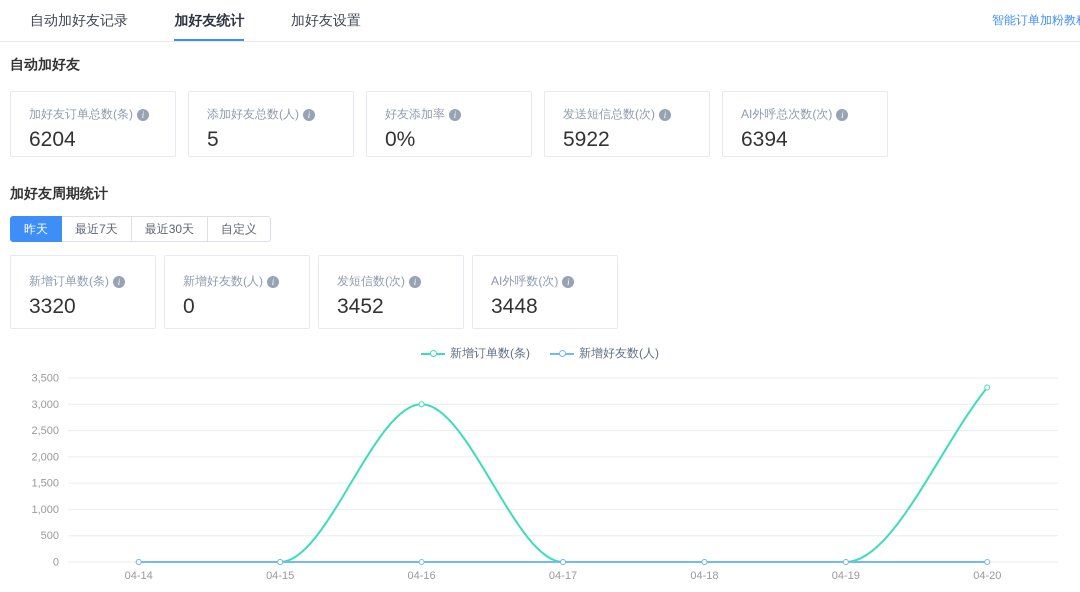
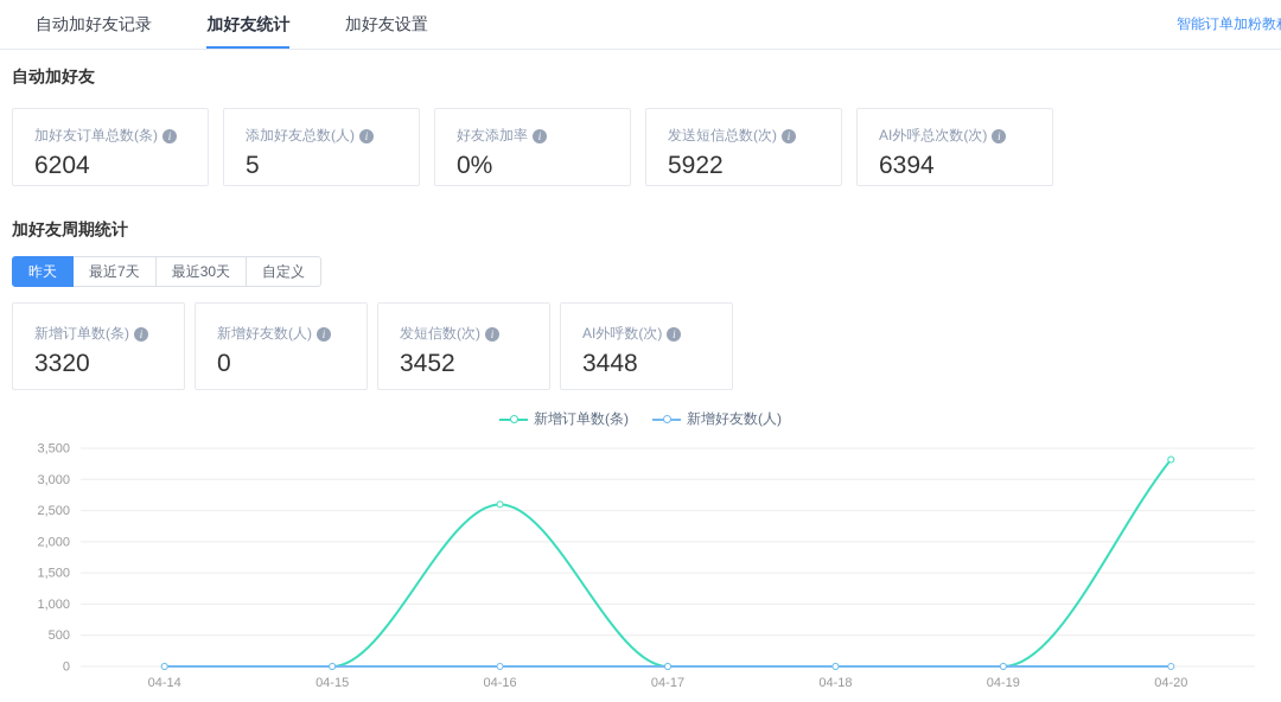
新增订单数(条)/04-16: 3000 -> 2600
